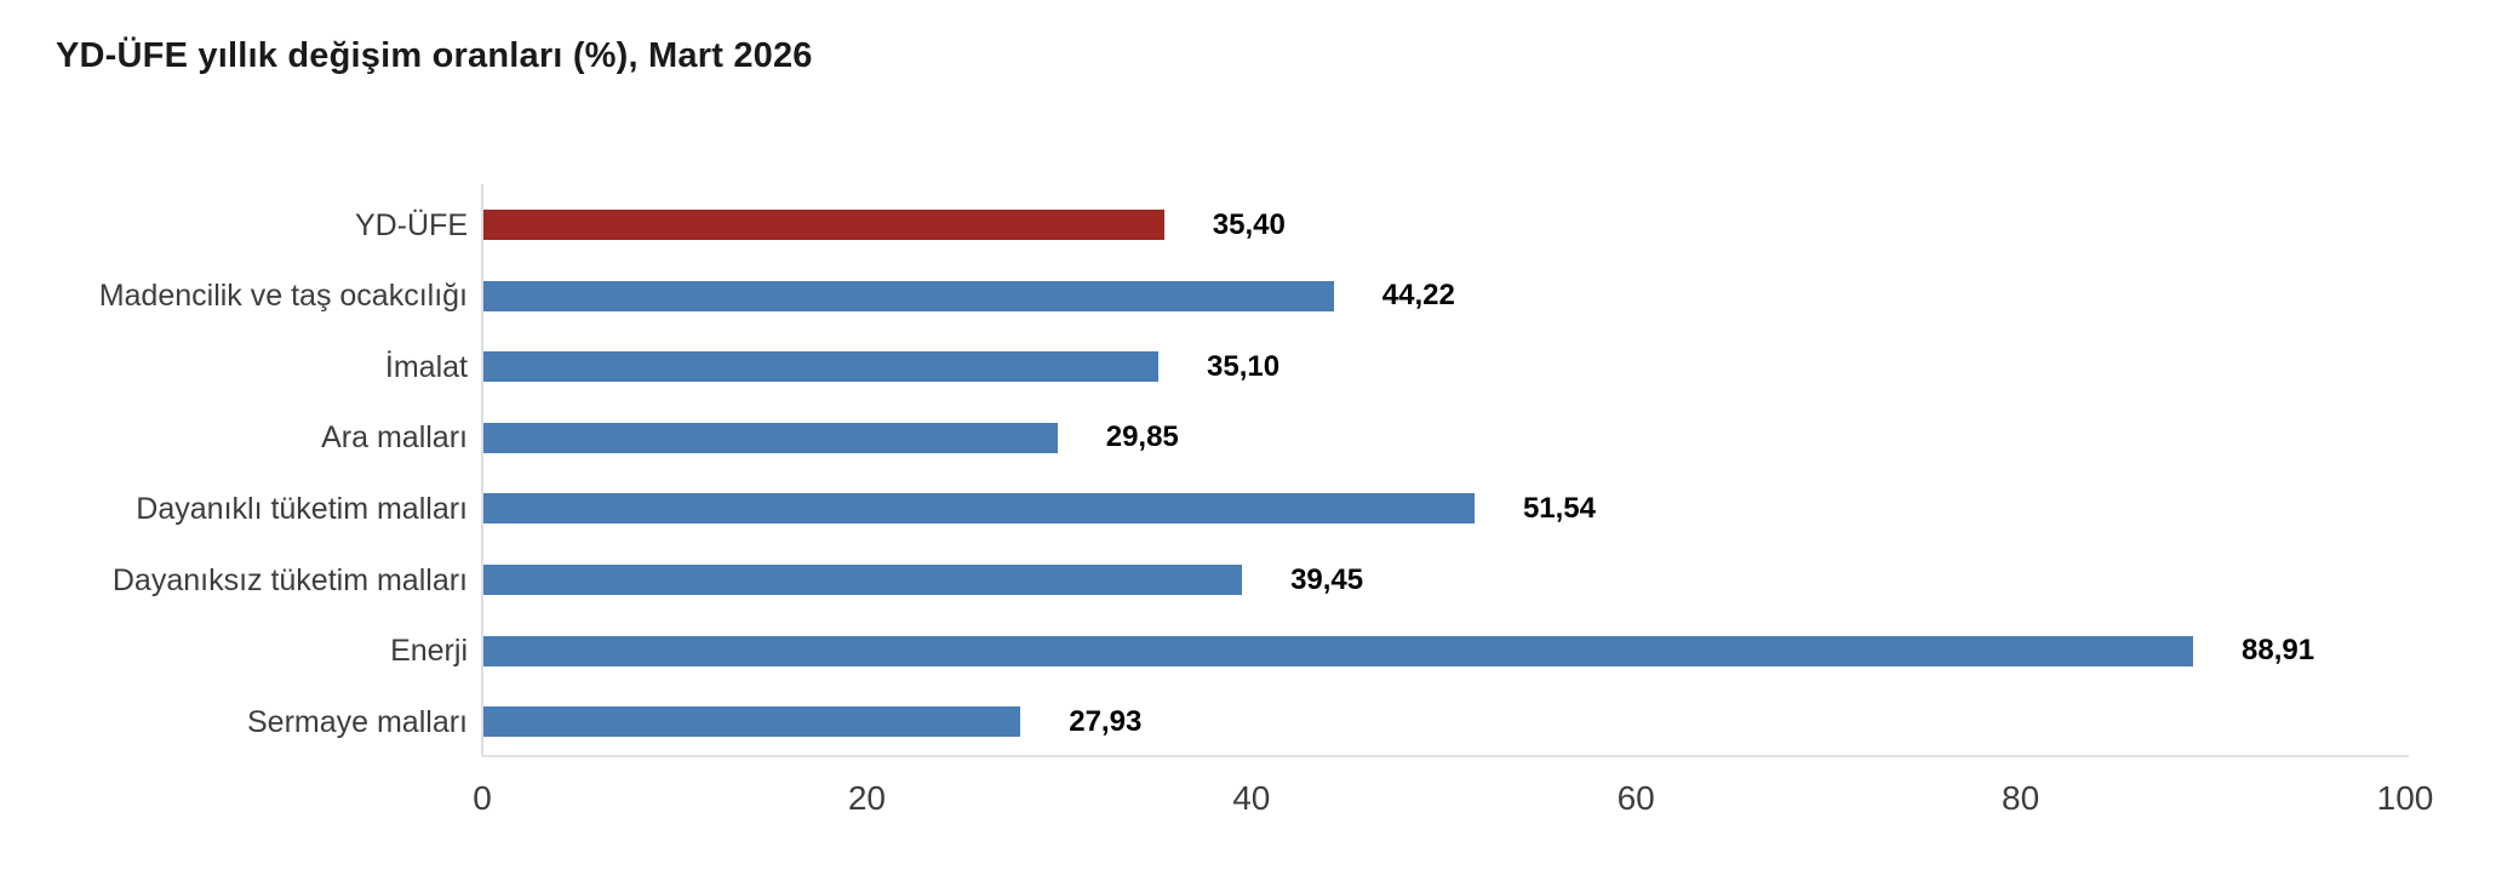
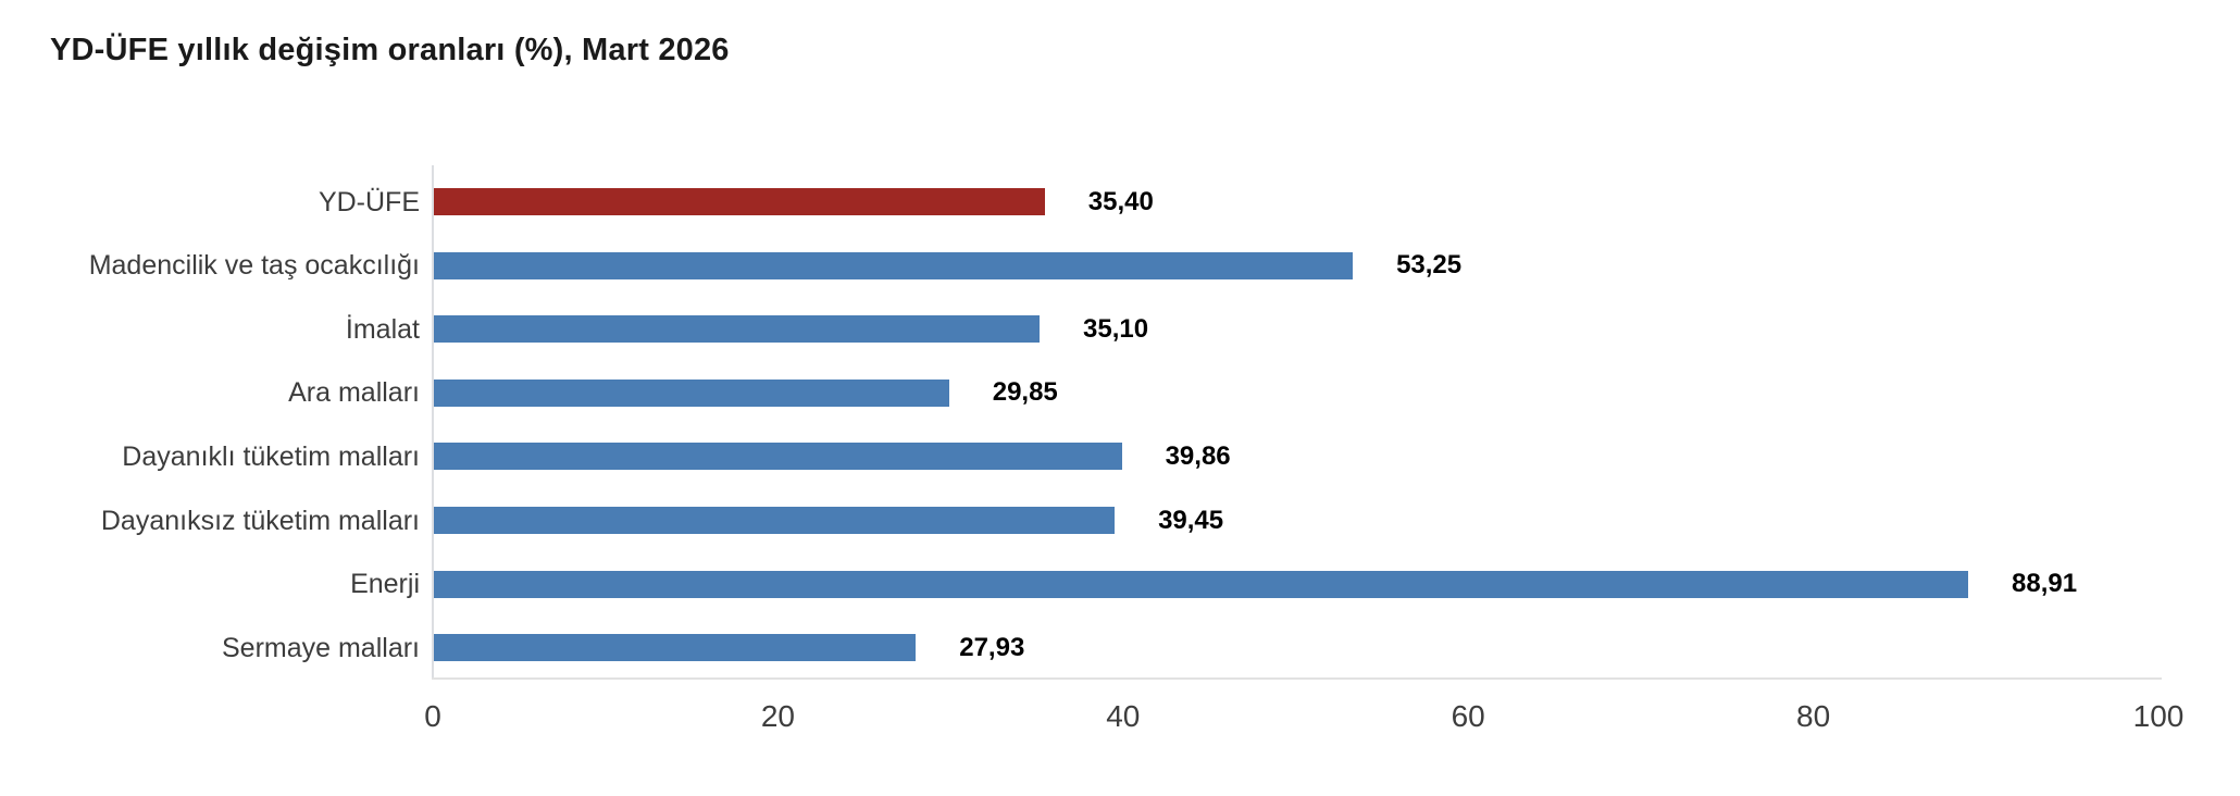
Madencilik ve taş ocakcılığı: 44,22 -> 53,25
Dayanıklı tüketim malları: 51,54 -> 39,86
